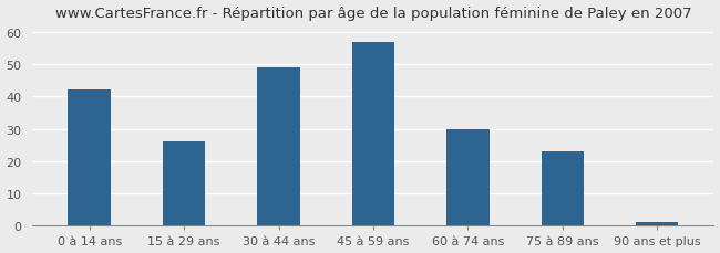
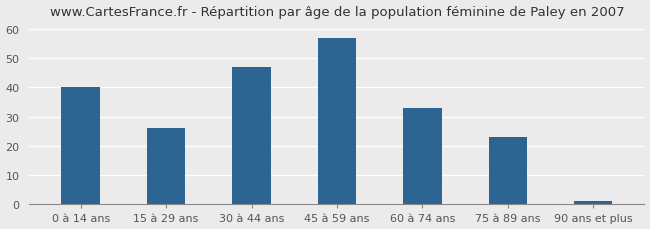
0 à 14 ans: 42 -> 40
30 à 44 ans: 49 -> 47
60 à 74 ans: 30 -> 33
